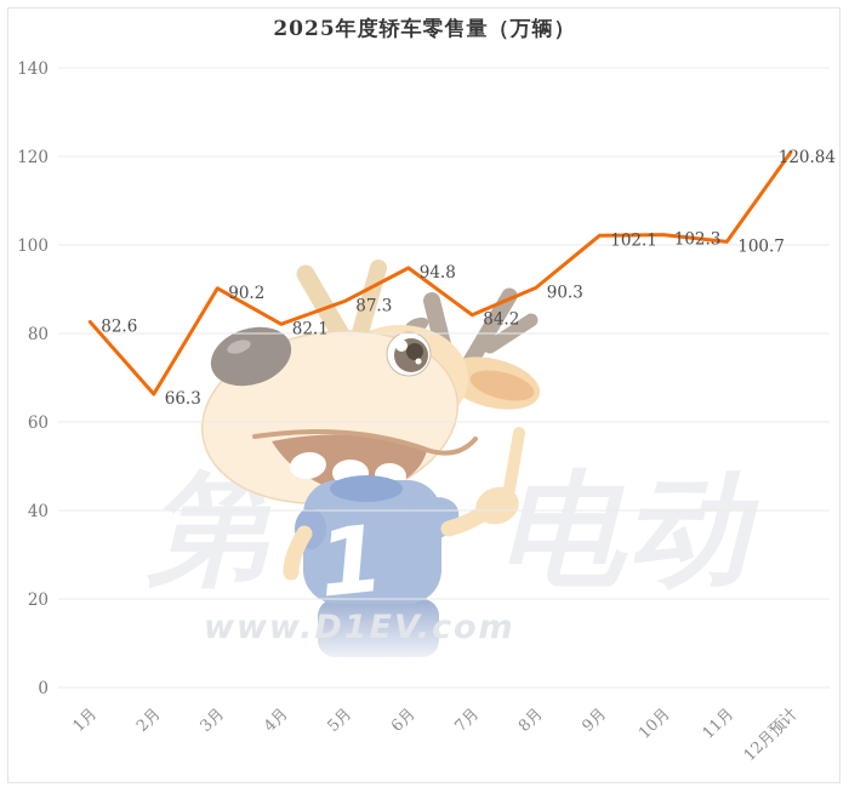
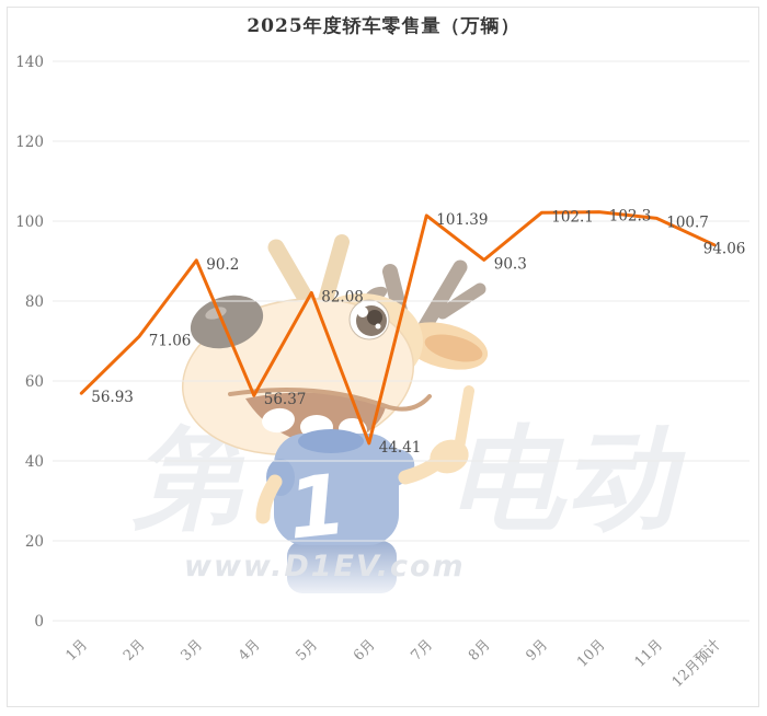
1月: 82.6 -> 56.93
2月: 66.3 -> 71.06
4月: 82.1 -> 56.37
5月: 87.3 -> 82.08
6月: 94.8 -> 44.41
7月: 84.2 -> 101.39
12月预计: 120.84 -> 94.06
